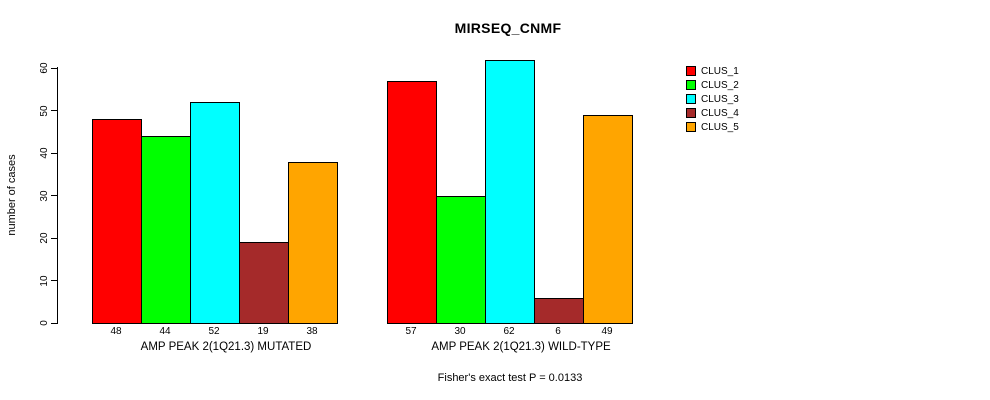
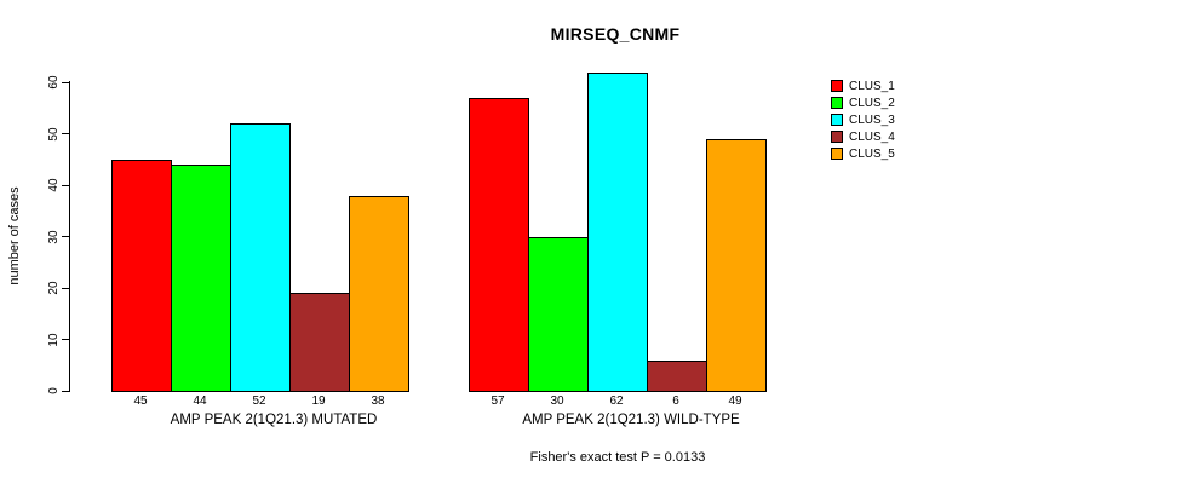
CLUS_1/AMP PEAK 2(1Q21.3) MUTATED: 48 -> 45
